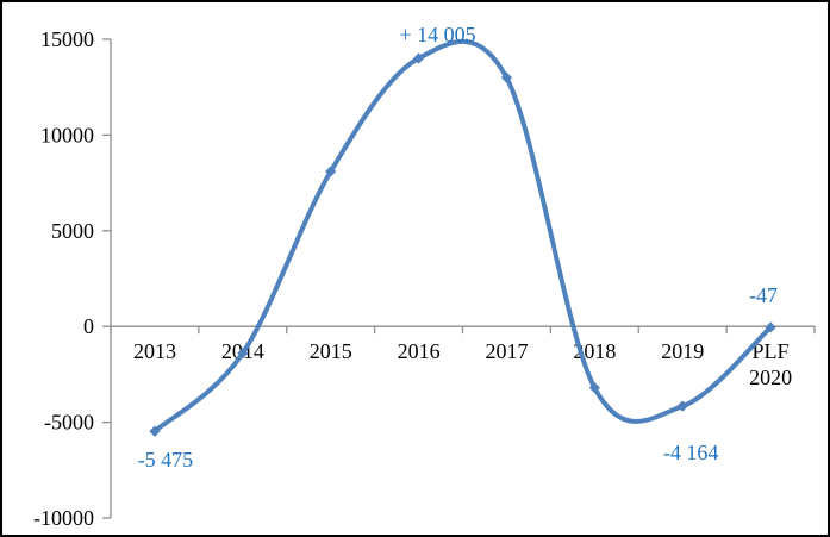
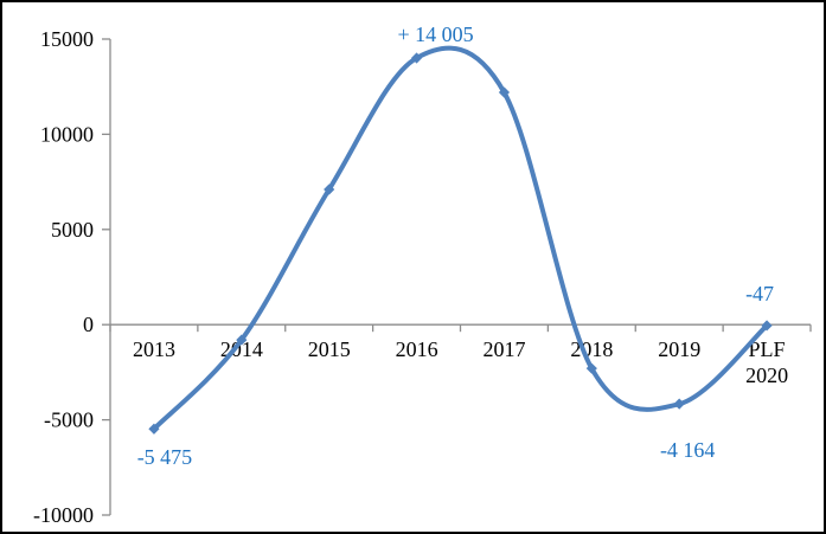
2014: -1400 -> -800
2015: 8100 -> 7100
2017: 13000 -> 12200
2018: -3200 -> -2300
